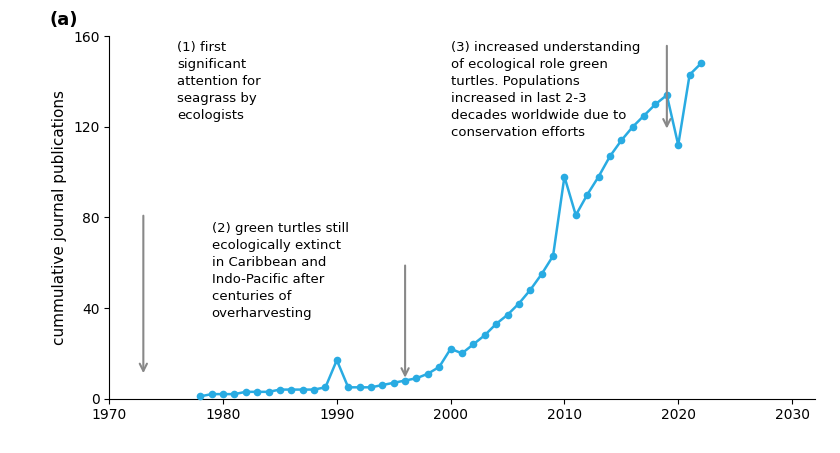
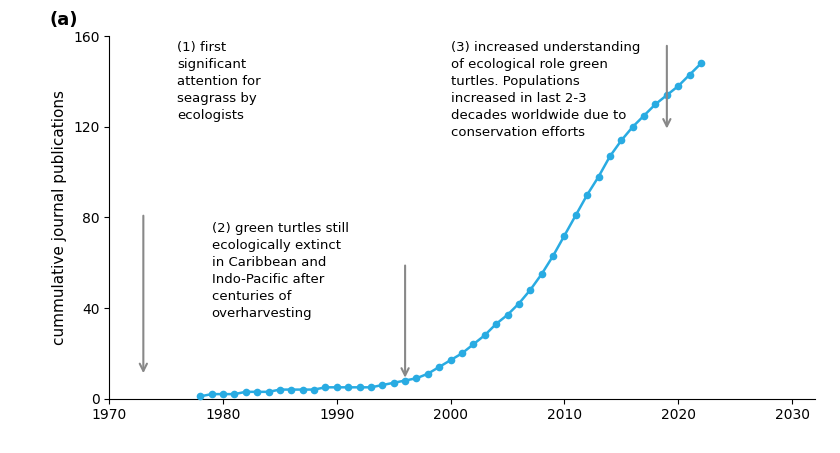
1990: 17 -> 5
2000: 22 -> 17
2010: 98 -> 72
2020: 112 -> 138
